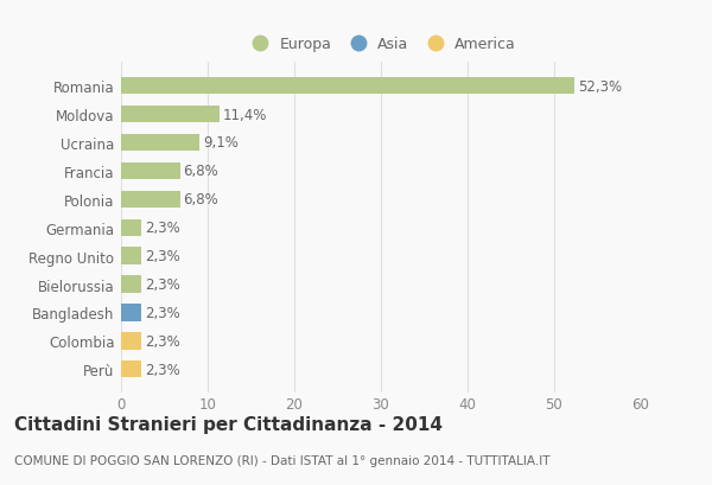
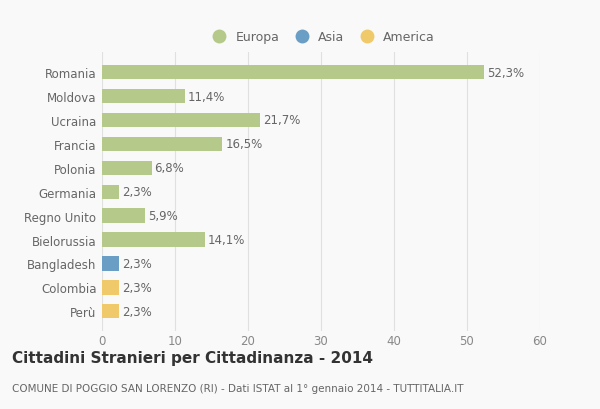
Ucraina: 9,1% -> 21,7%
Francia: 6,8% -> 16,5%
Regno Unito: 2,3% -> 5,9%
Bielorussia: 2,3% -> 14,1%
